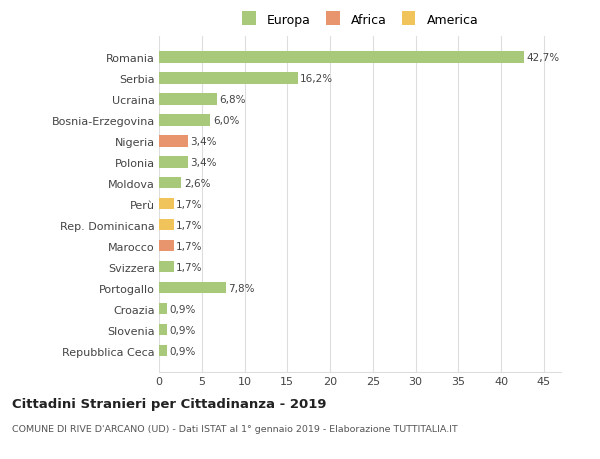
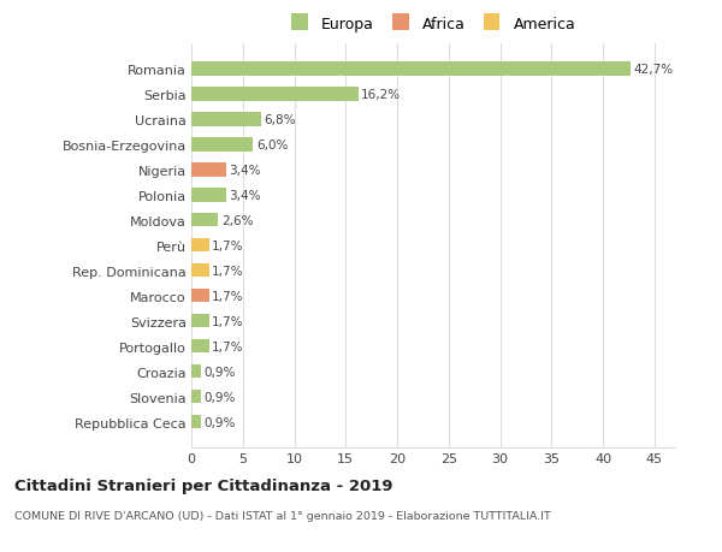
Portogallo: 7,8% -> 1,7%
